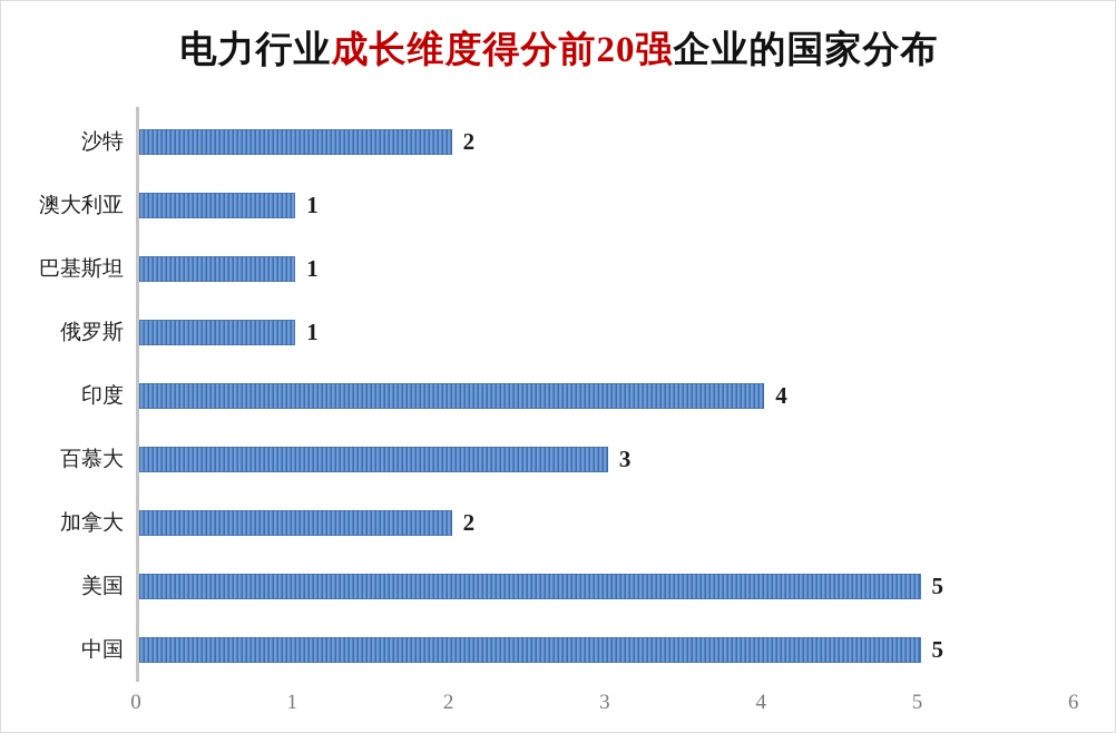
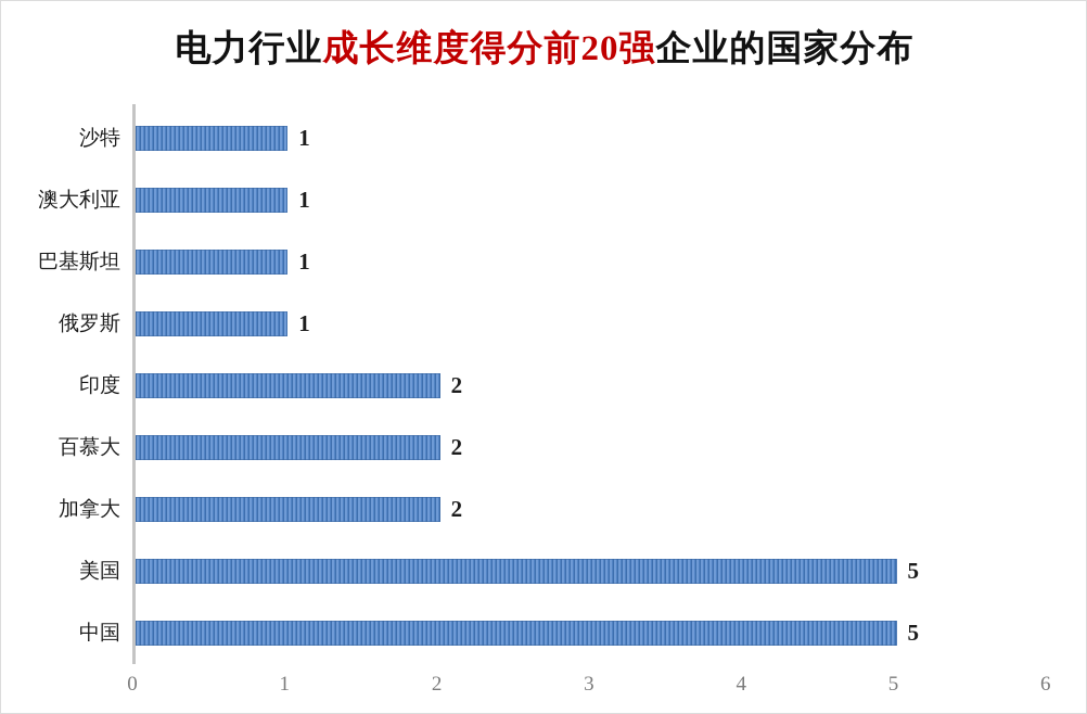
沙特: 2 -> 1
印度: 4 -> 2
百慕大: 3 -> 2
